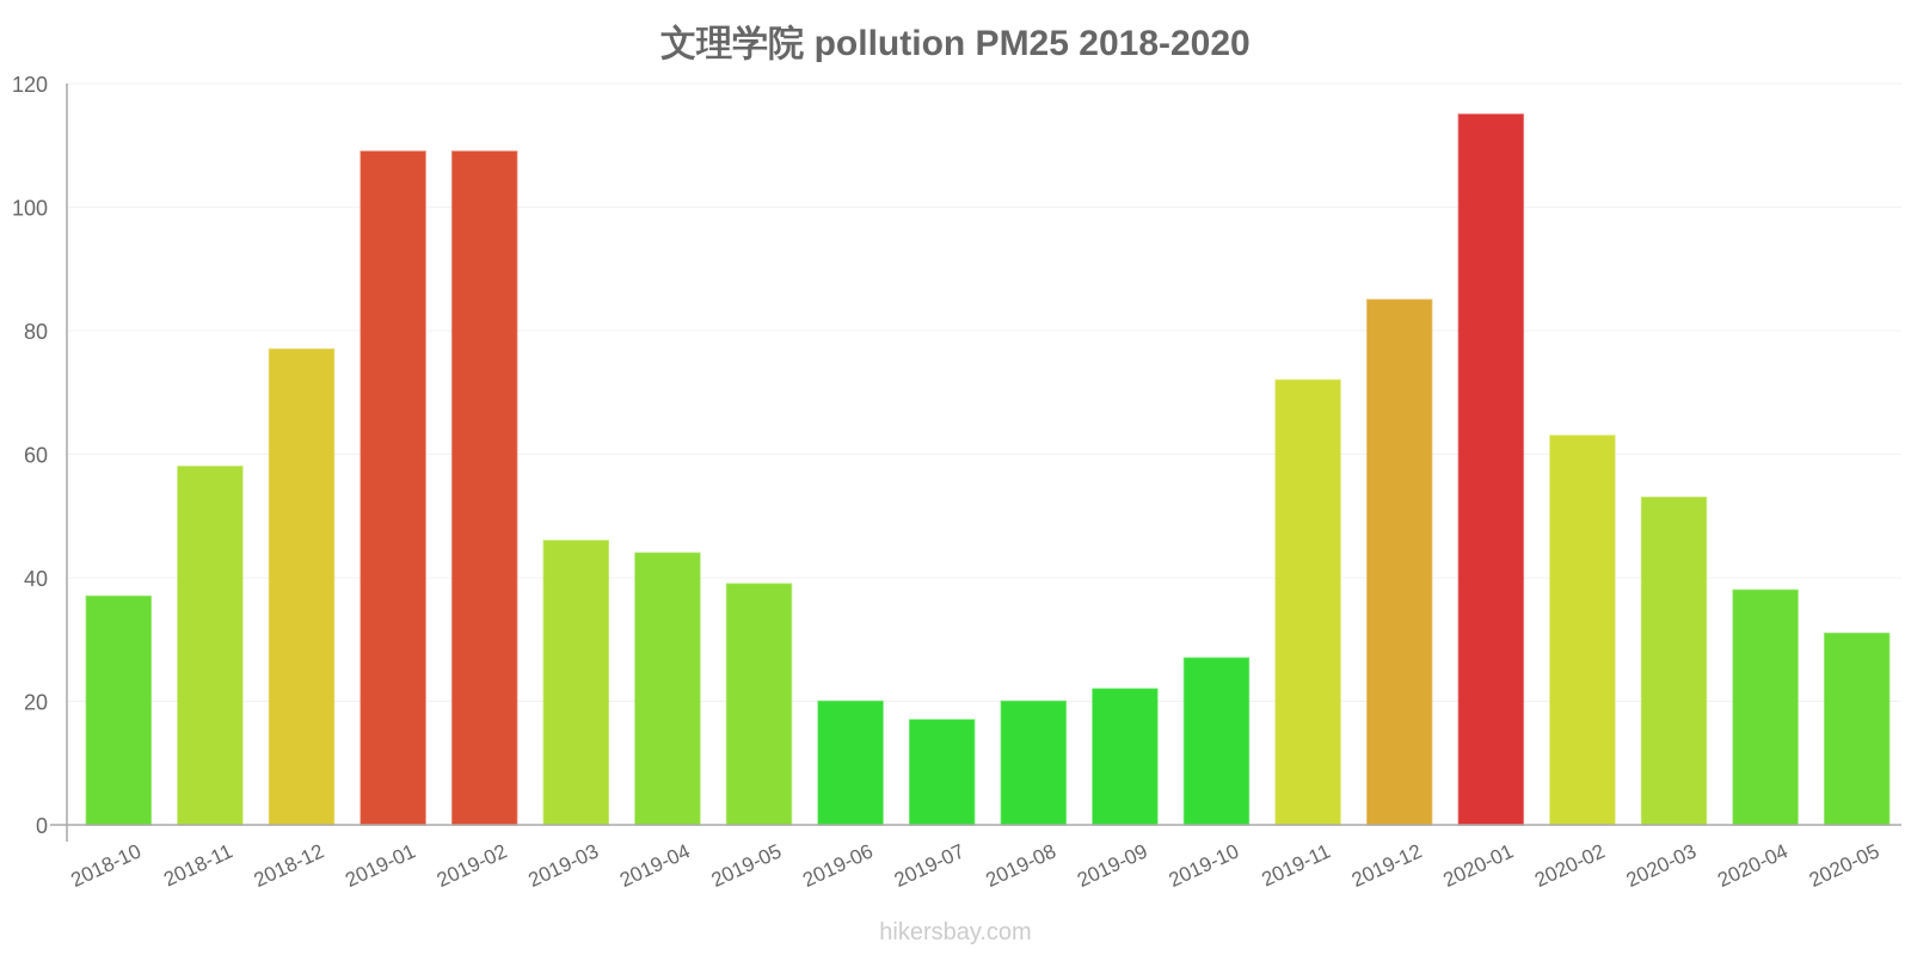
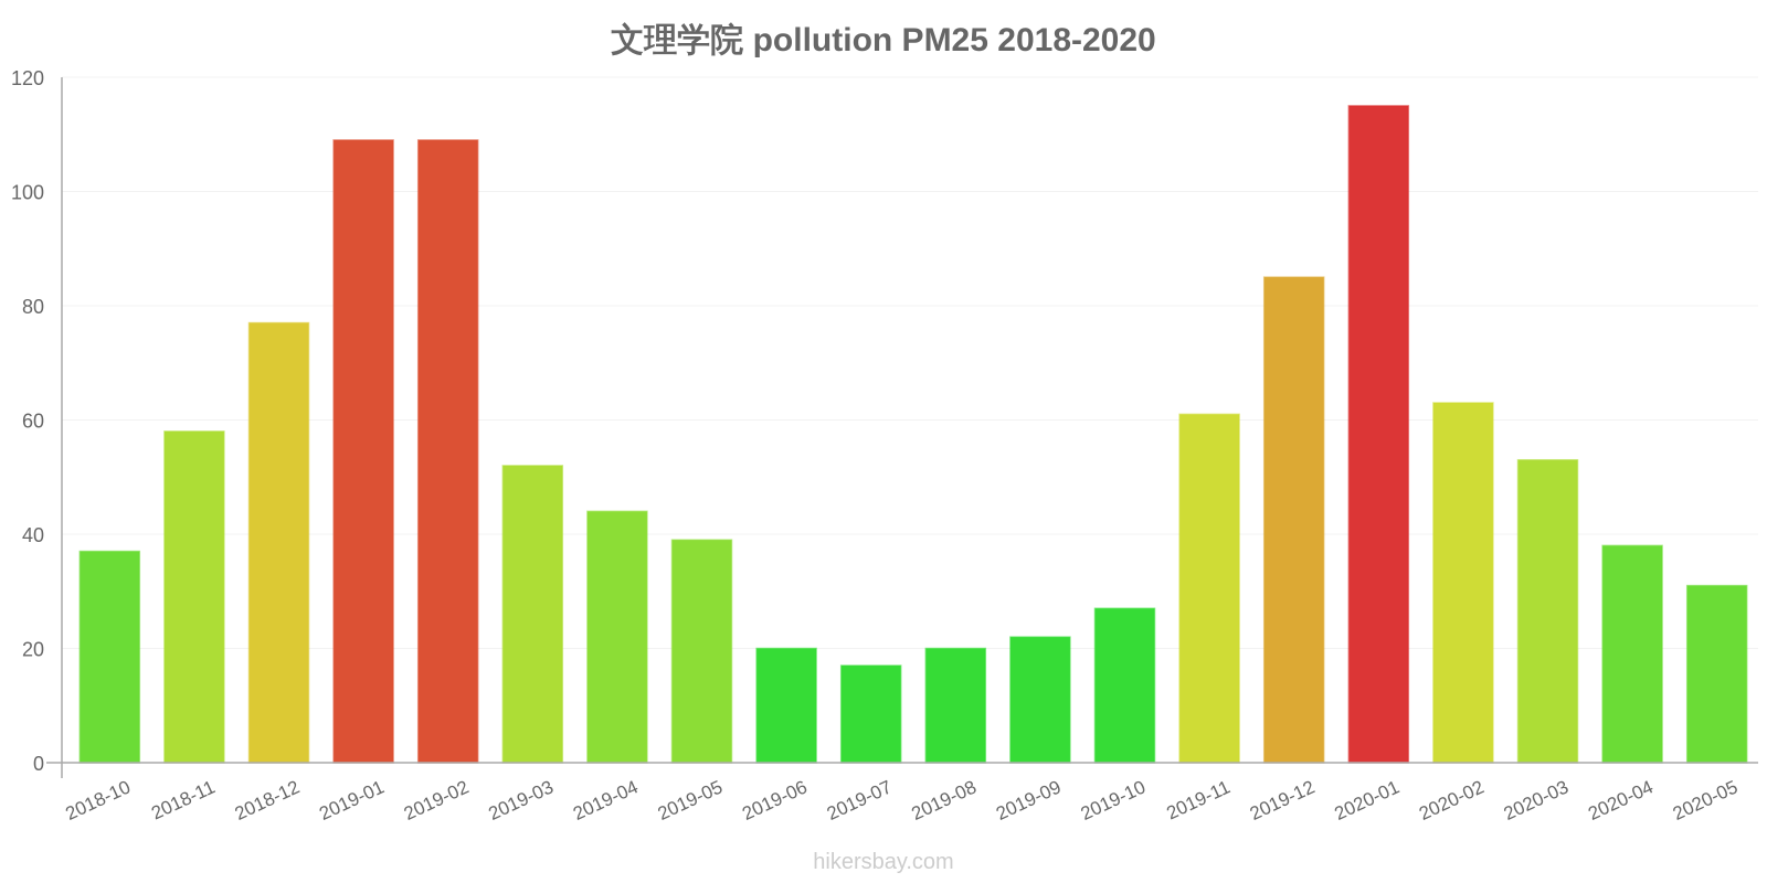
2019-03: 46 -> 52
2019-11: 72 -> 61
